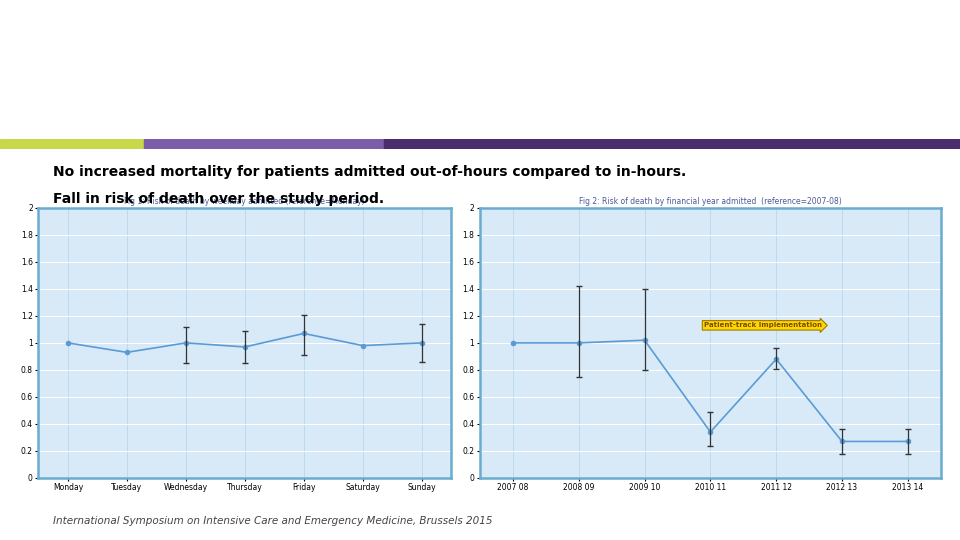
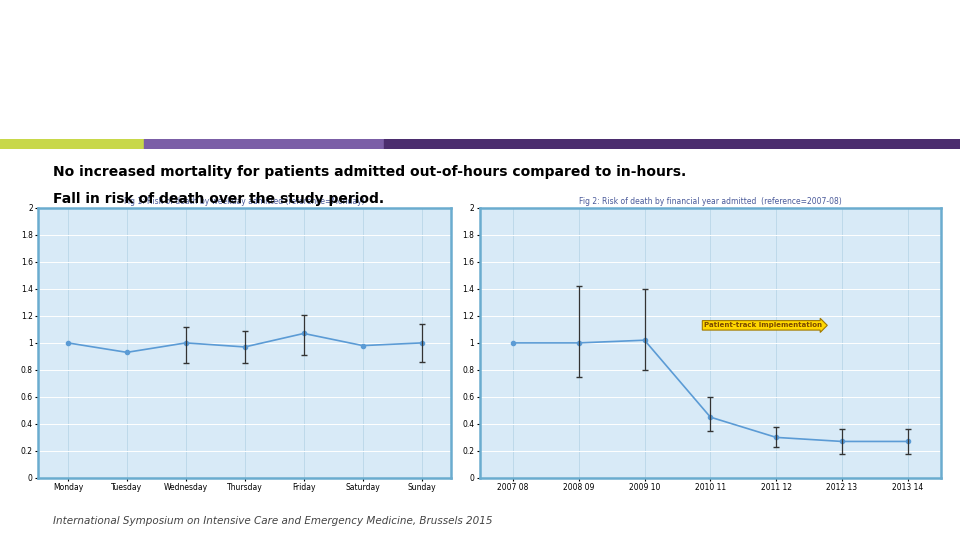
2010 11: 0.34 -> 0.45
2011 12: 0.88 -> 0.30
